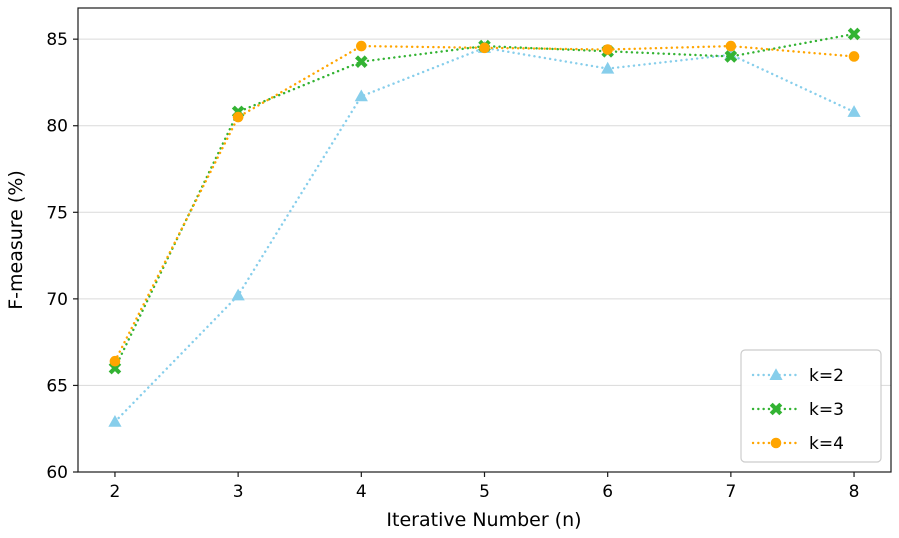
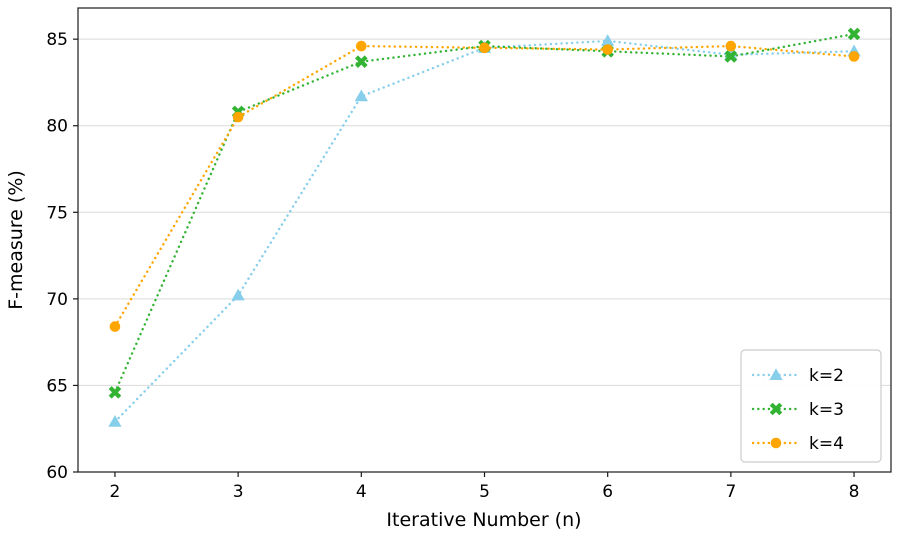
k=3/2: 66.0 -> 64.6
k=4/2: 66.4 -> 68.4
k=2/6: 83.3 -> 84.9
k=2/8: 80.8 -> 84.3
